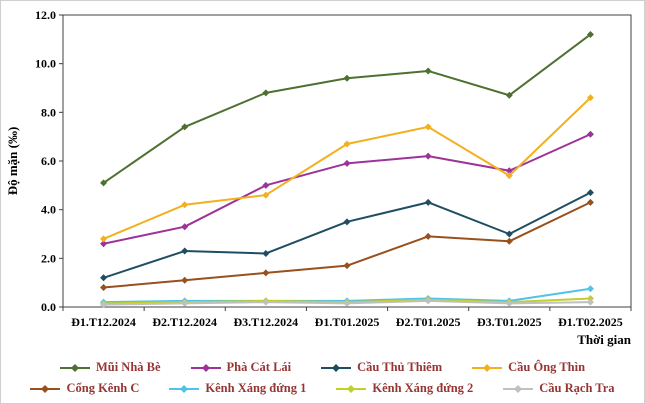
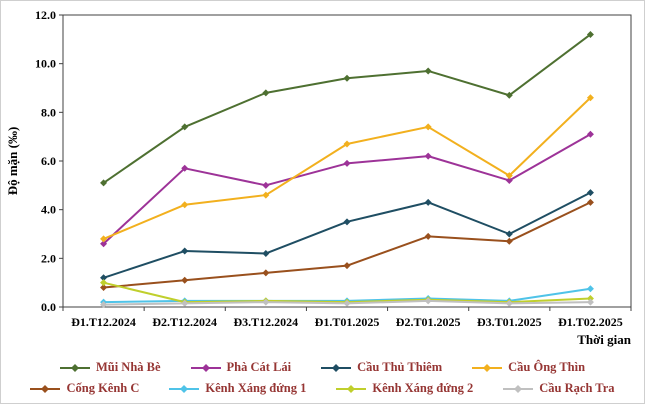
Kênh Xáng đứng 2/Đ1.T12.2024: 0.1 -> 1.0
Phà Cát Lái/Đ2.T12.2024: 3.3 -> 5.7
Phà Cát Lái/Đ3.T01.2025: 5.6 -> 5.2
